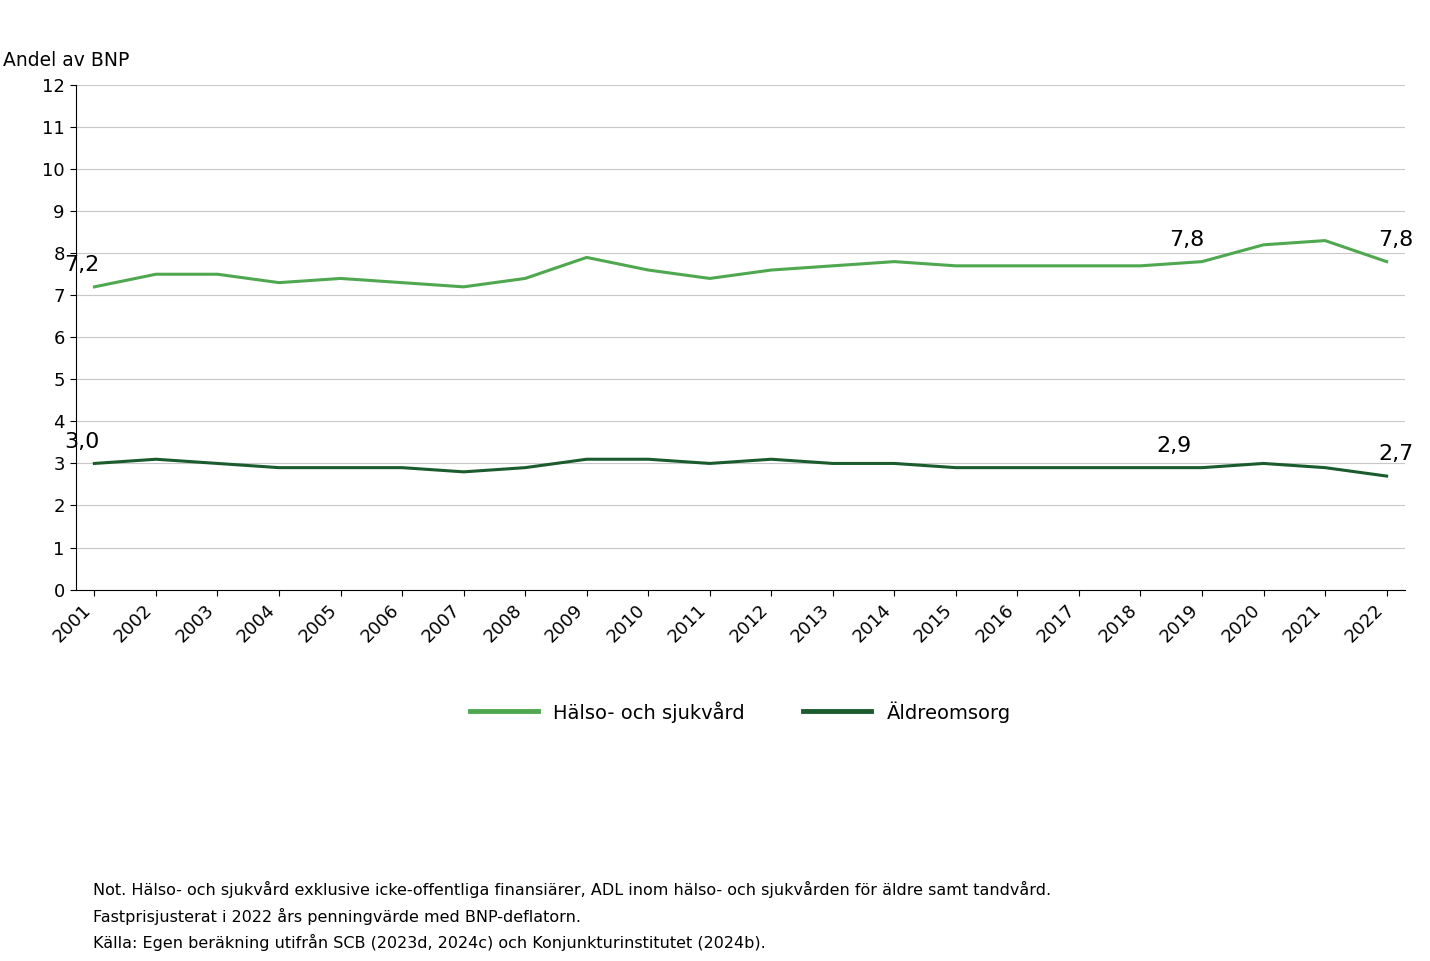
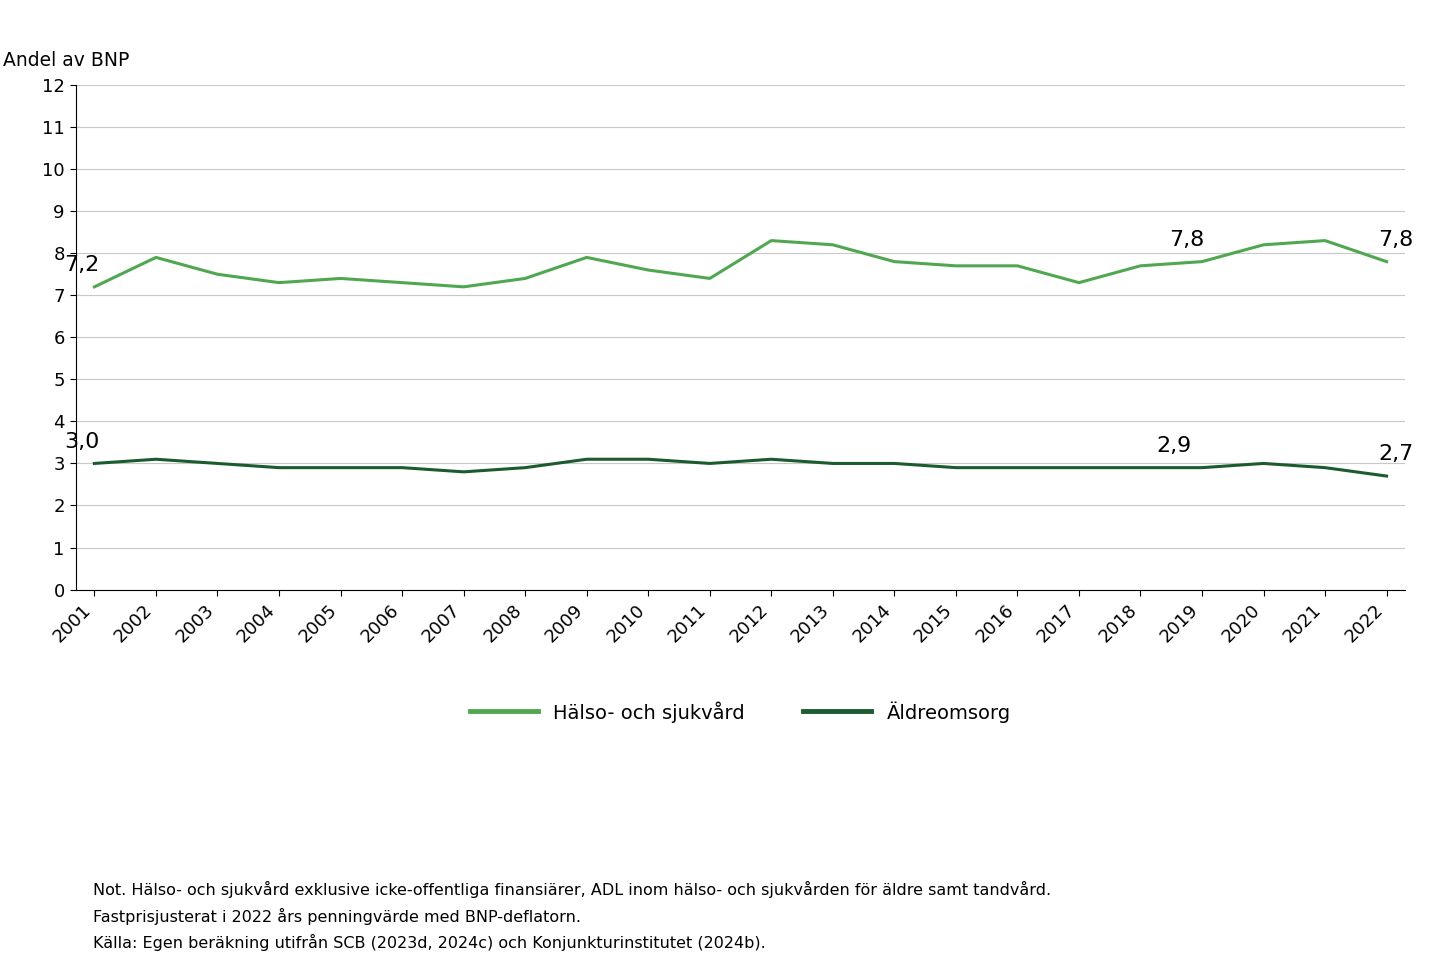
Hälso- och sjukvård/2002: 7.5 -> 7.9
Hälso- och sjukvård/2012: 7.6 -> 8.3
Hälso- och sjukvård/2013: 7.7 -> 8.2
Hälso- och sjukvård/2017: 7.7 -> 7.3
